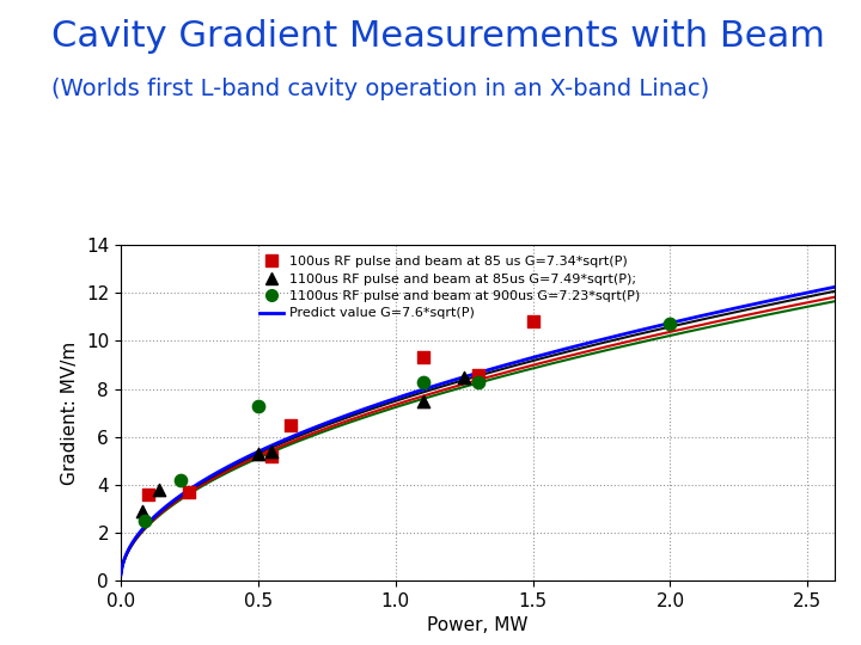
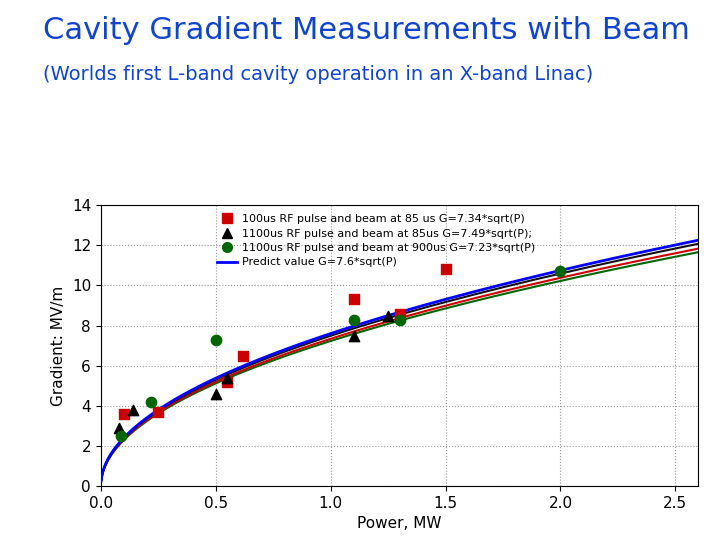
1100us RF pulse and beam at 85us G=7.49*sqrt(P);/0.5: 5.3 -> 4.6
